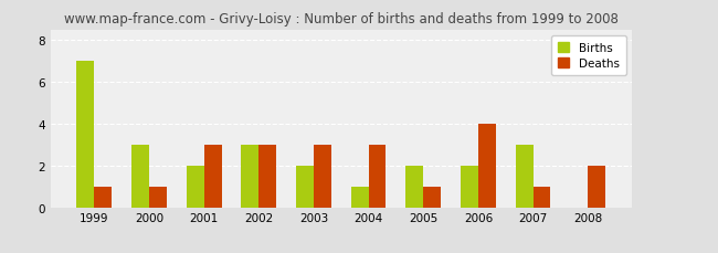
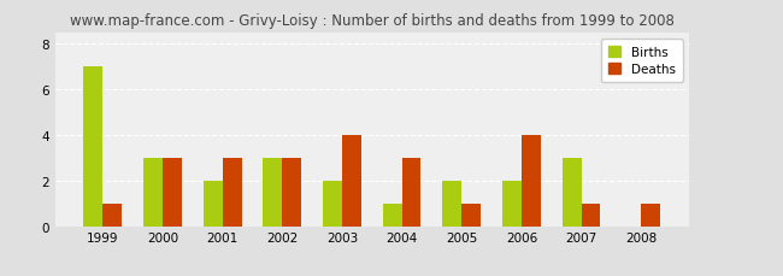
Deaths/2000: 1 -> 3
Deaths/2003: 3 -> 4
Deaths/2008: 2 -> 1
